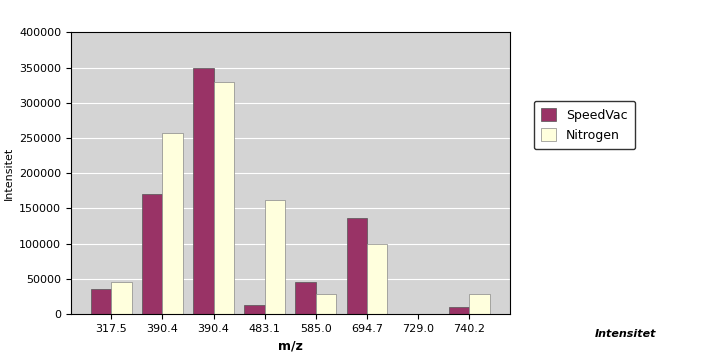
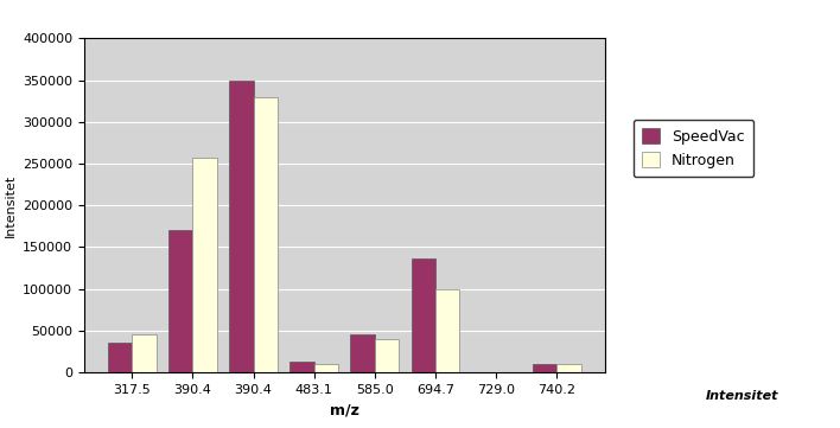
Nitrogen/483.1: 162000 -> 10000
Nitrogen/585.0: 28000 -> 40000
Nitrogen/740.2: 28000 -> 10000
